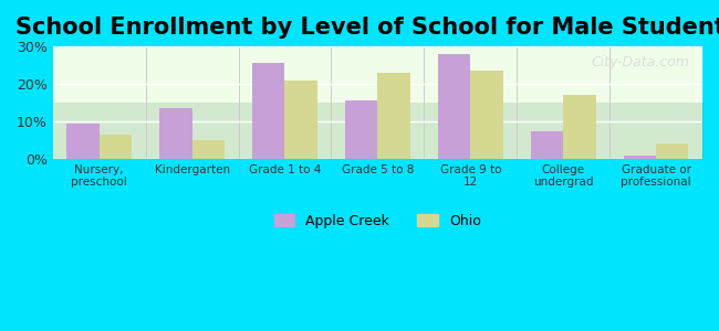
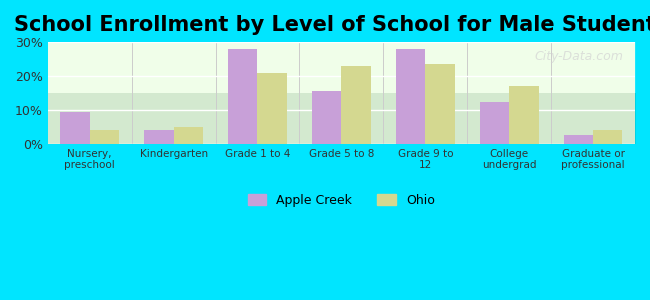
Ohio/Nursery, preschool: 6.5% -> 4.0%
Apple Creek/Kindergarten: 13.5% -> 4.0%
Apple Creek/Grade 1 to 4: 25.5% -> 28.0%
Apple Creek/College undergrad: 7.5% -> 12.5%
Apple Creek/Graduate or professional: 1.0% -> 2.5%
